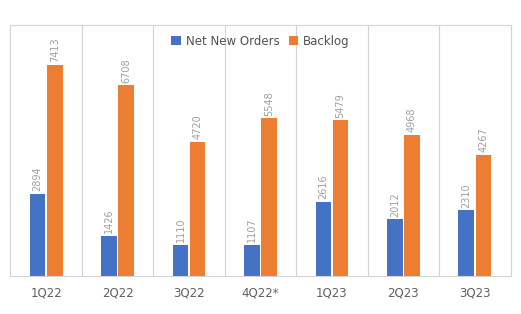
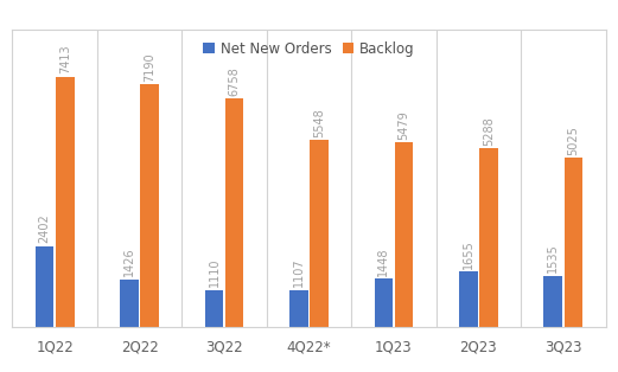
Net New Orders/1Q22: 2894 -> 2402
Backlog/2Q22: 6708 -> 7190
Backlog/3Q22: 4720 -> 6758
Net New Orders/1Q23: 2616 -> 1448
Net New Orders/2Q23: 2012 -> 1655
Backlog/2Q23: 4968 -> 5288
Net New Orders/3Q23: 2310 -> 1535
Backlog/3Q23: 4267 -> 5025
